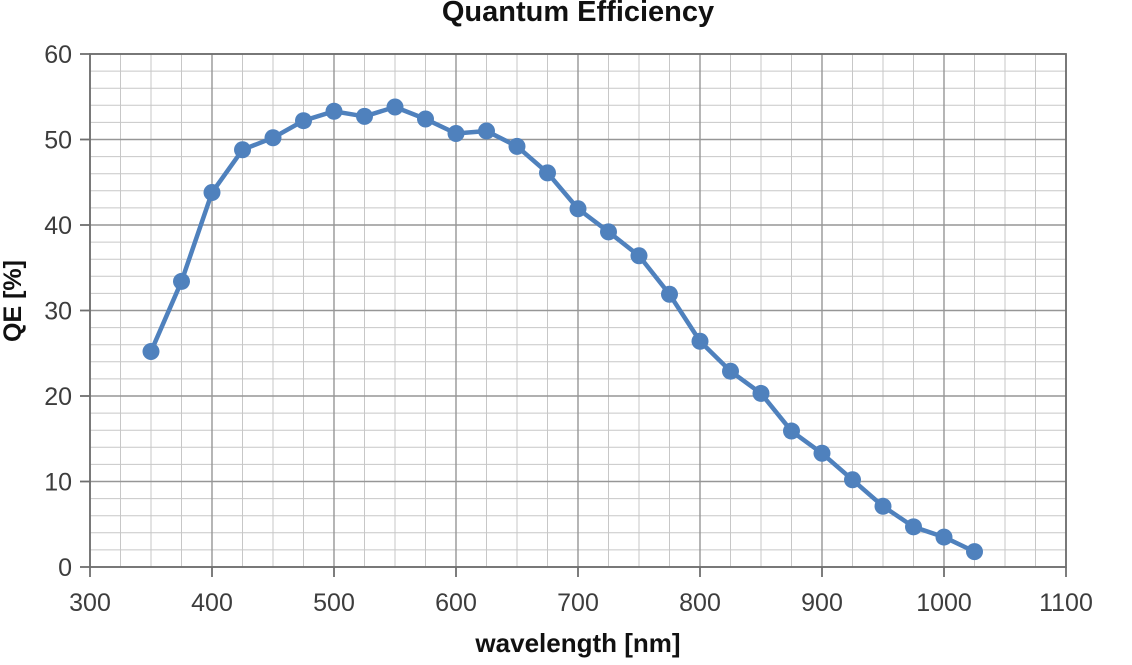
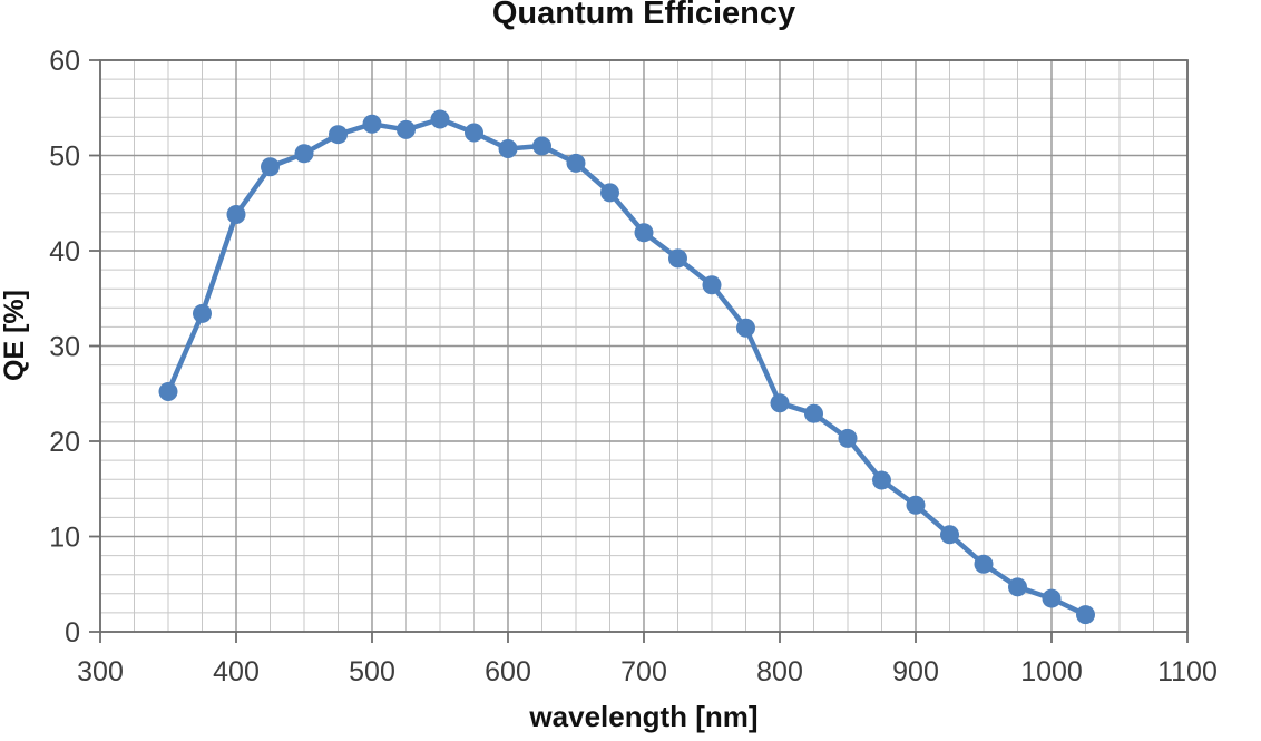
800: 26 -> 24
